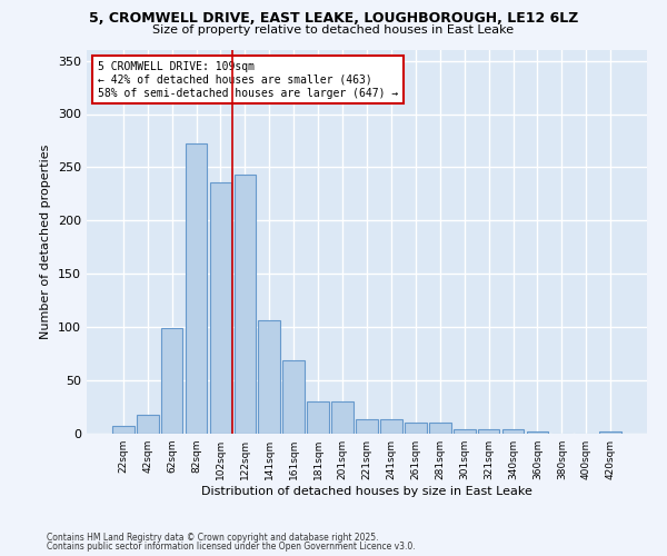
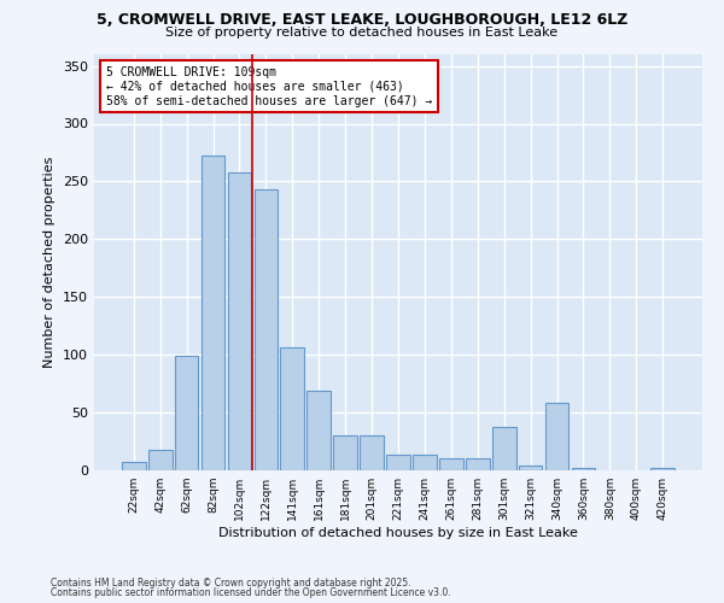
102sqm: 236 -> 258
301sqm: 4 -> 38
340sqm: 4 -> 58
